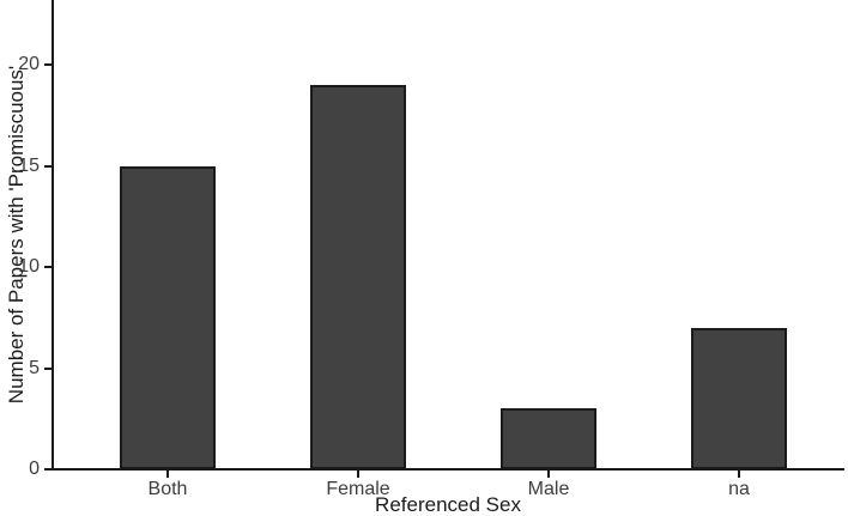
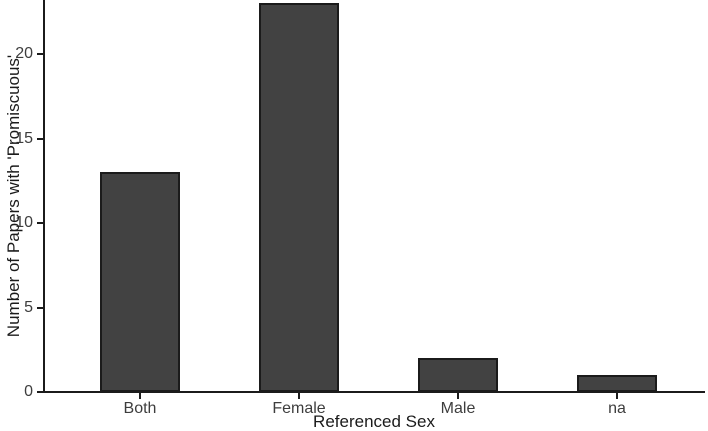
Both: 15 -> 13
Female: 19 -> 23
Male: 3 -> 2
na: 7 -> 1
